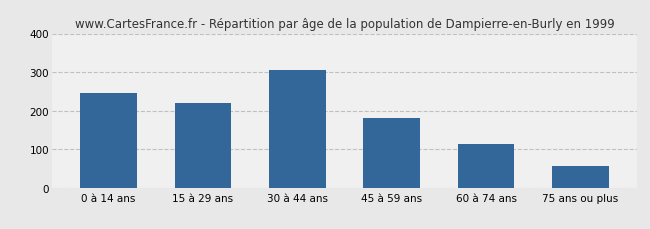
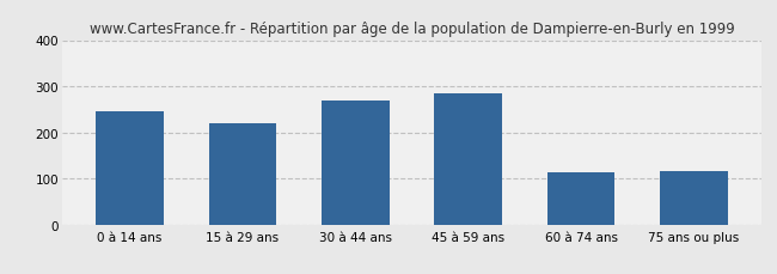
30 à 44 ans: 304 -> 270
45 à 59 ans: 181 -> 285
75 ans ou plus: 56 -> 115
